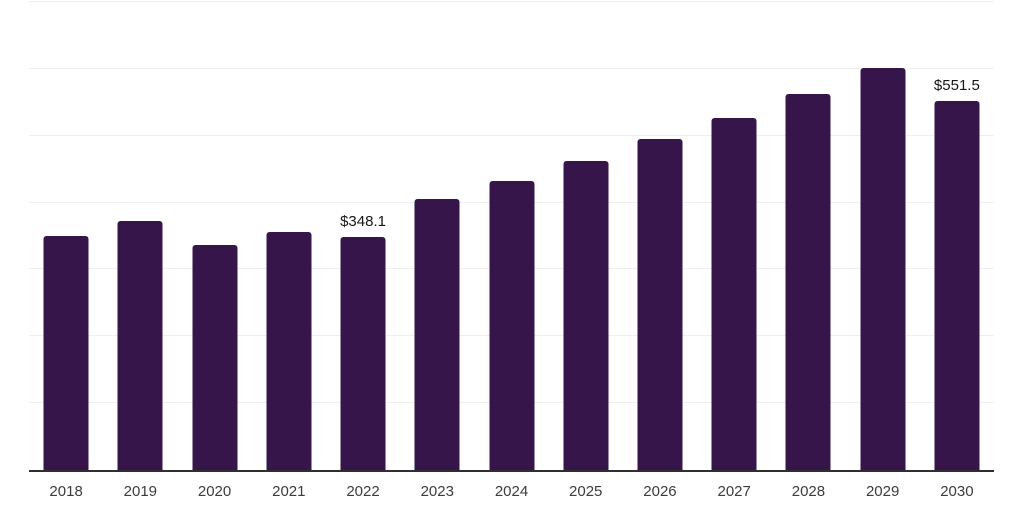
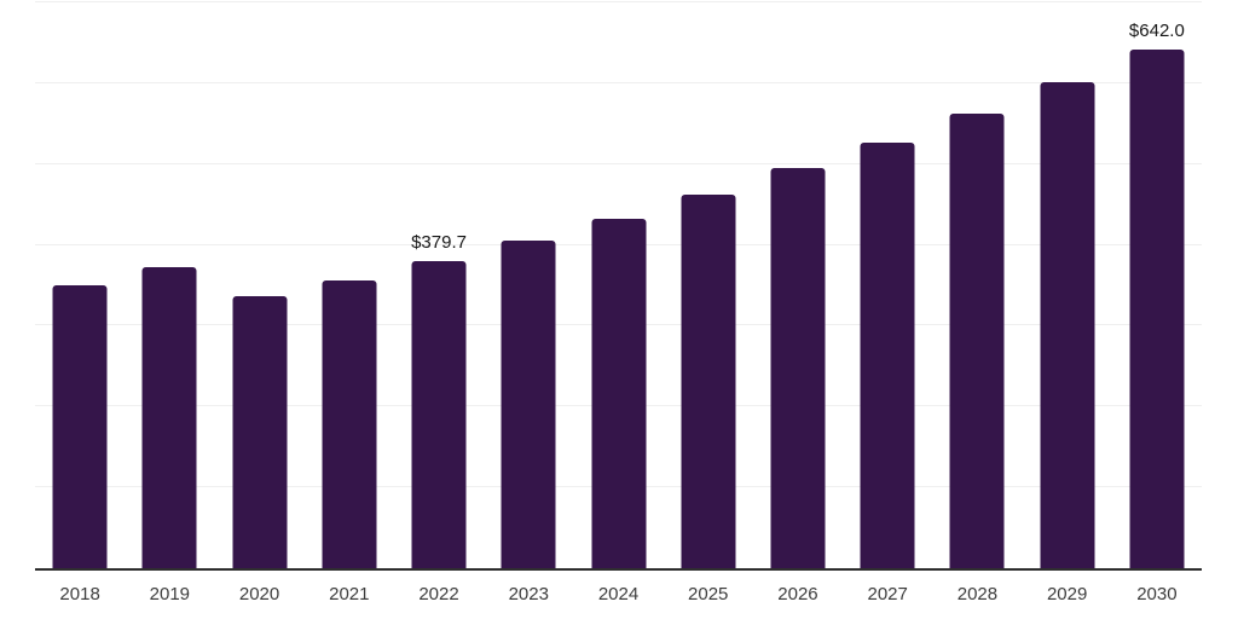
2022: $348.1 -> $379.7
2030: $551.5 -> $642.0
